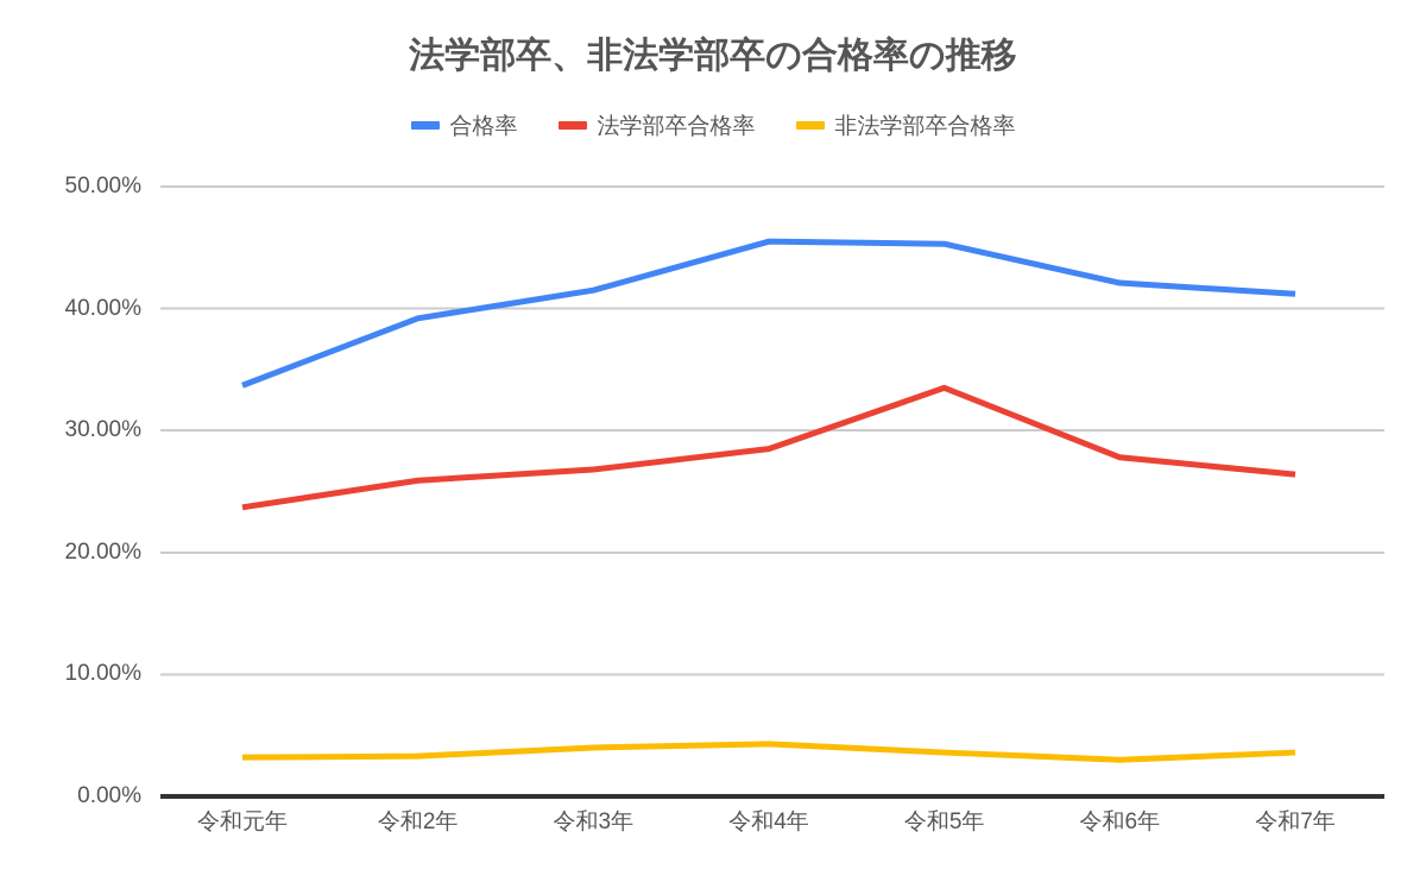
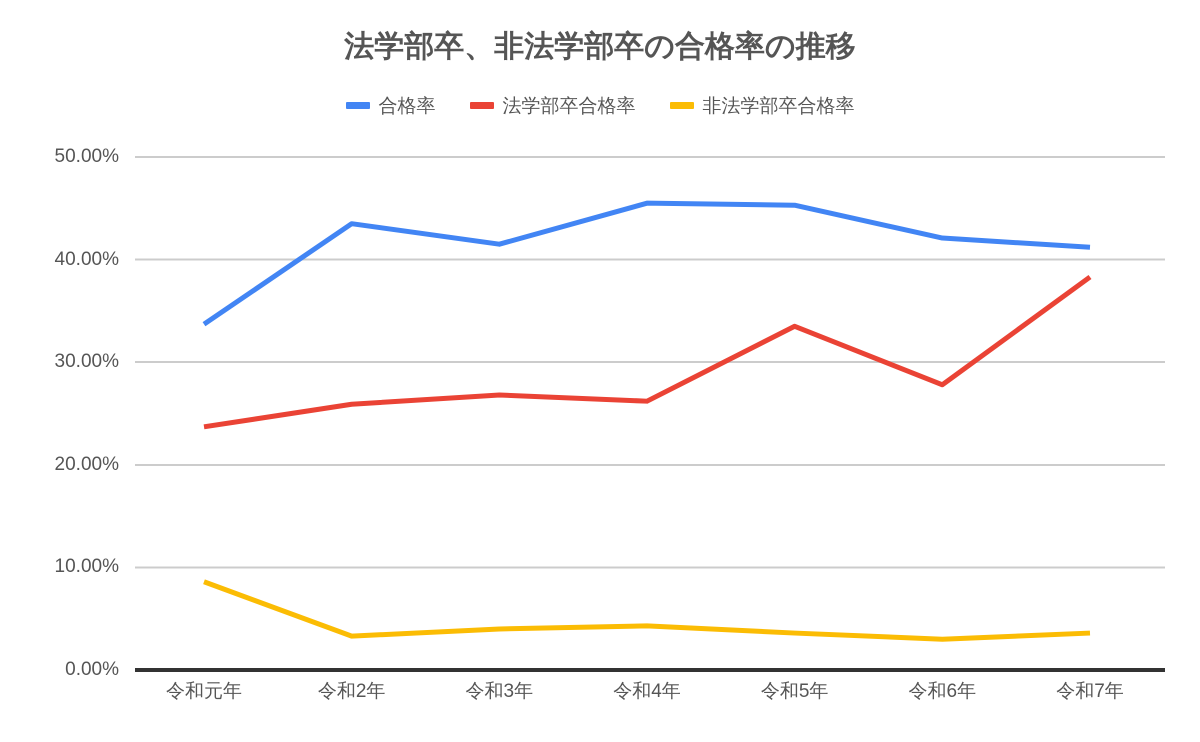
非法学部卒合格率/令和元年: 3.2% -> 8.6%
合格率/令和2年: 39.2% -> 43.5%
法学部卒合格率/令和4年: 28.5% -> 26.2%
法学部卒合格率/令和7年: 26.4% -> 38.3%
